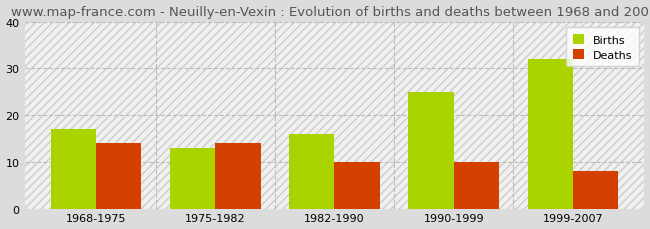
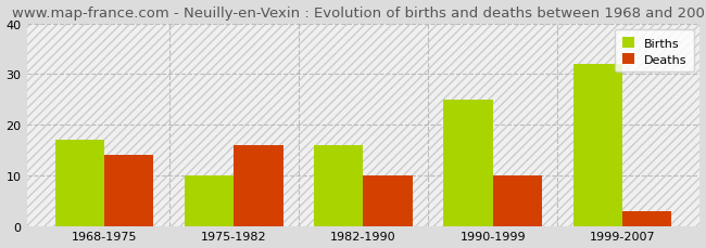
Births/1975-1982: 13 -> 10
Deaths/1975-1982: 14 -> 16
Deaths/1999-2007: 8 -> 3
